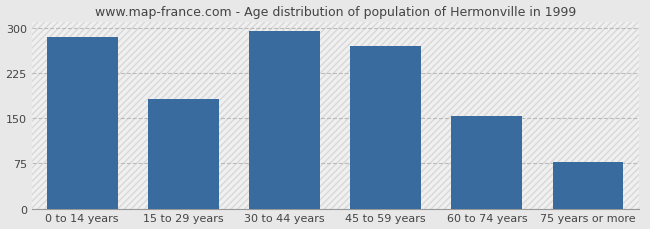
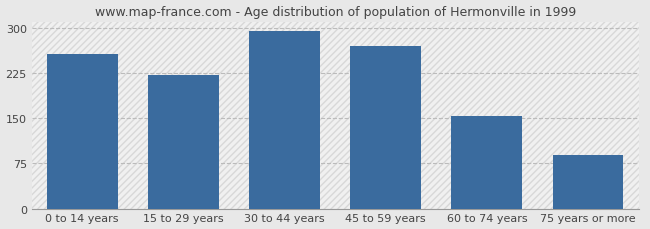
0 to 14 years: 285 -> 256
15 to 29 years: 182 -> 222
75 years or more: 78 -> 88
